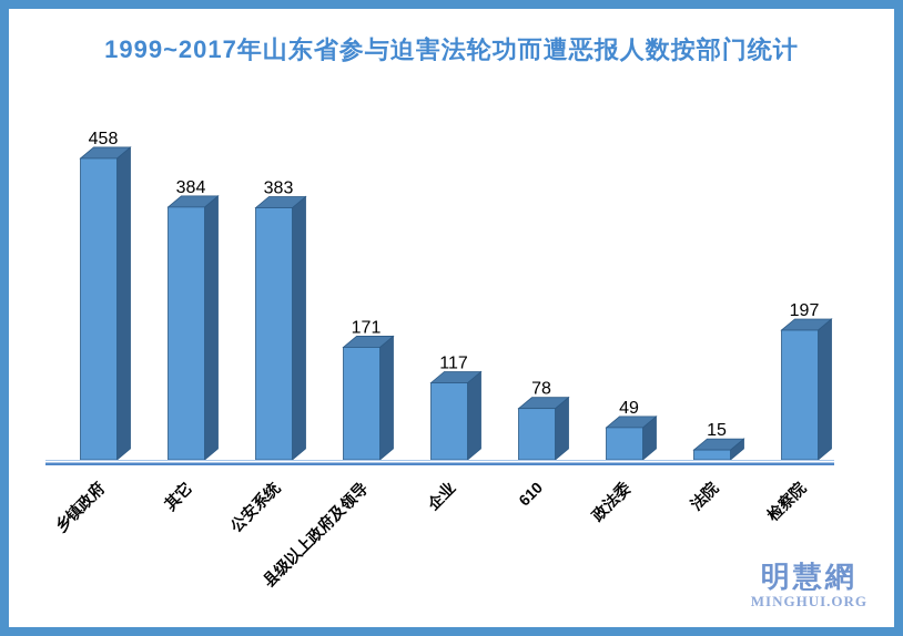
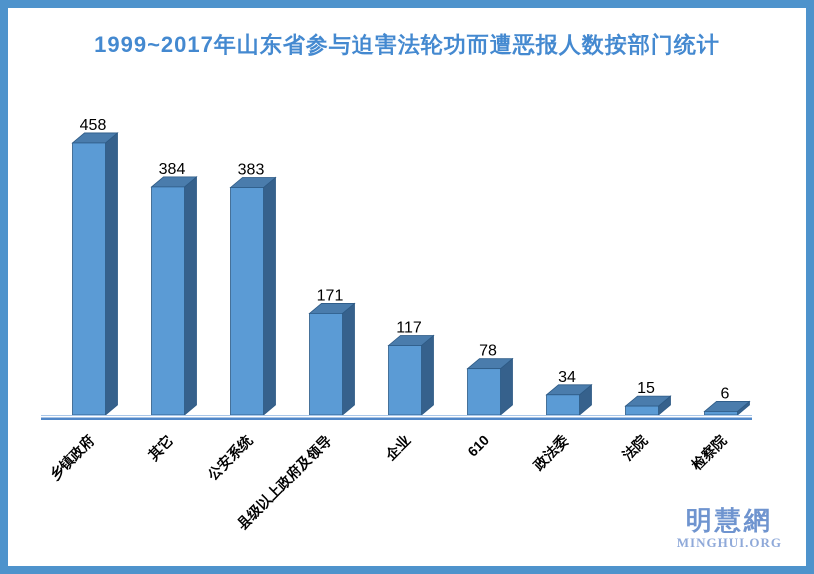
政法委: 49 -> 34
检察院: 197 -> 6
